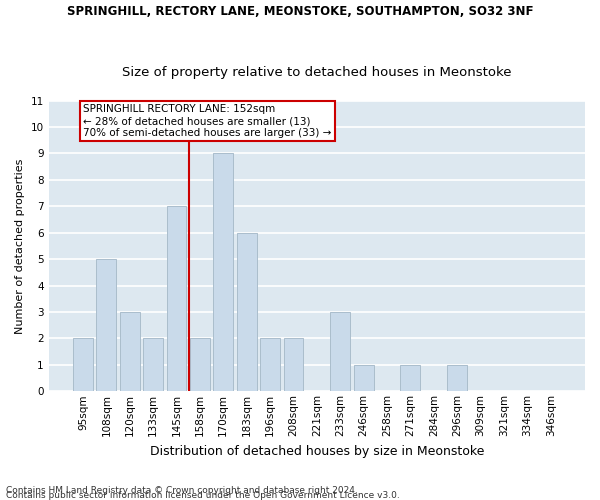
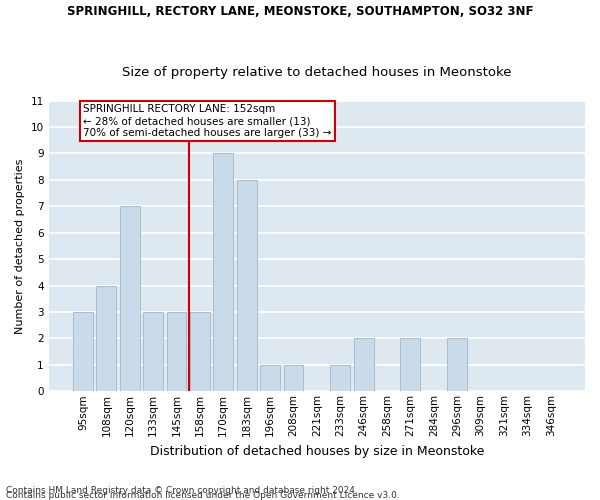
95sqm: 2 -> 3
108sqm: 5 -> 4
120sqm: 3 -> 7
133sqm: 2 -> 3
145sqm: 7 -> 3
158sqm: 2 -> 3
183sqm: 6 -> 8
196sqm: 2 -> 1
208sqm: 2 -> 1
233sqm: 3 -> 1
246sqm: 1 -> 2
271sqm: 1 -> 2
296sqm: 1 -> 2
